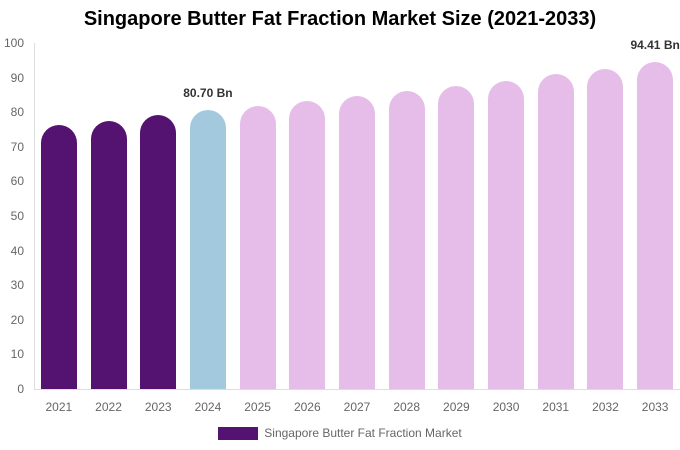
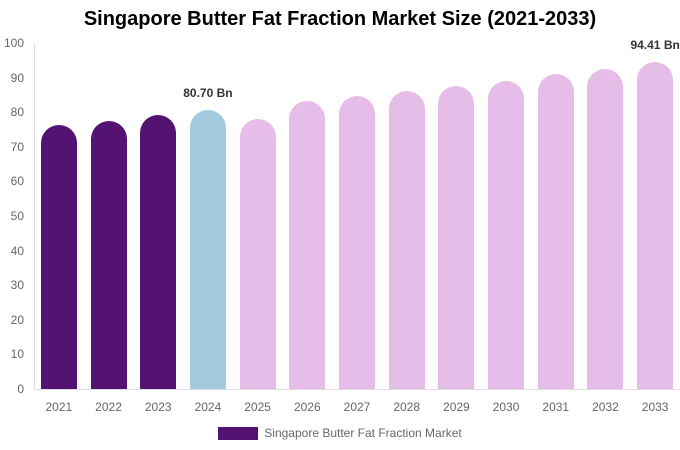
2025: 82 -> 78
